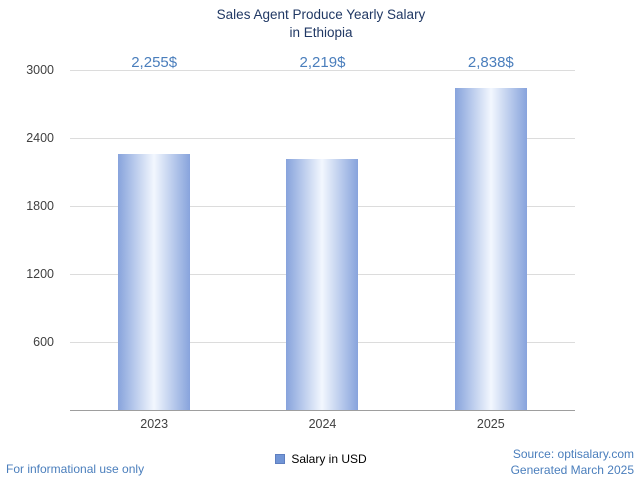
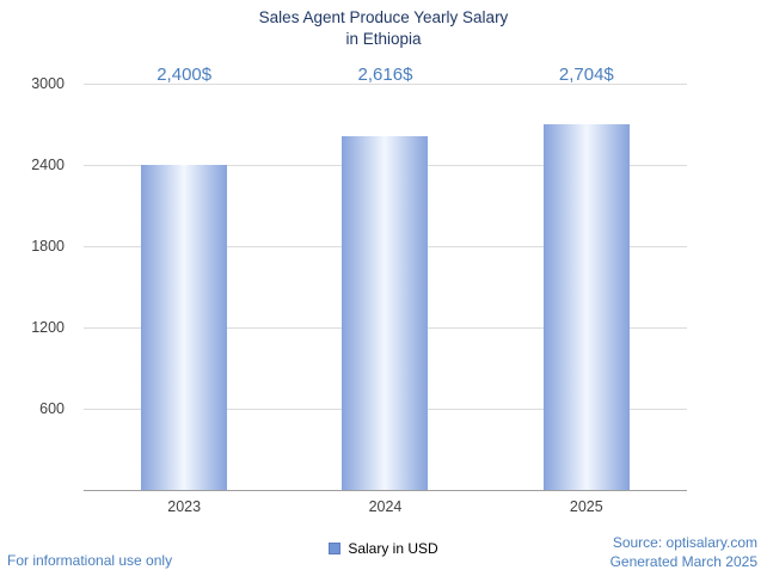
2023: 2,255 -> 2,400
2024: 2,219 -> 2,616
2025: 2,838 -> 2,704
